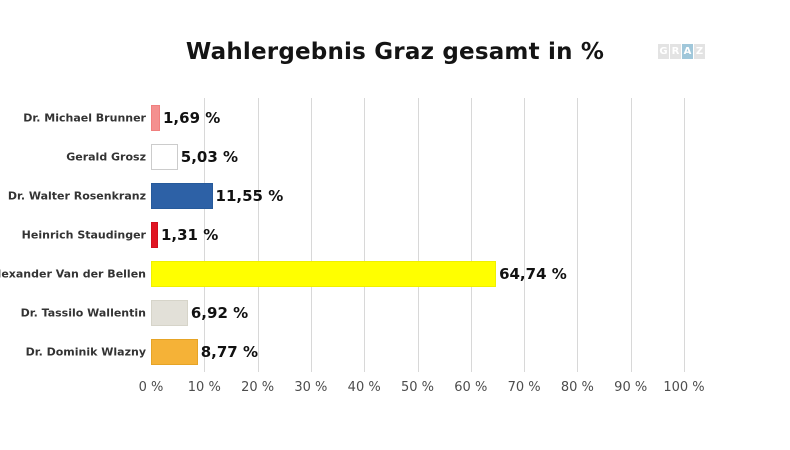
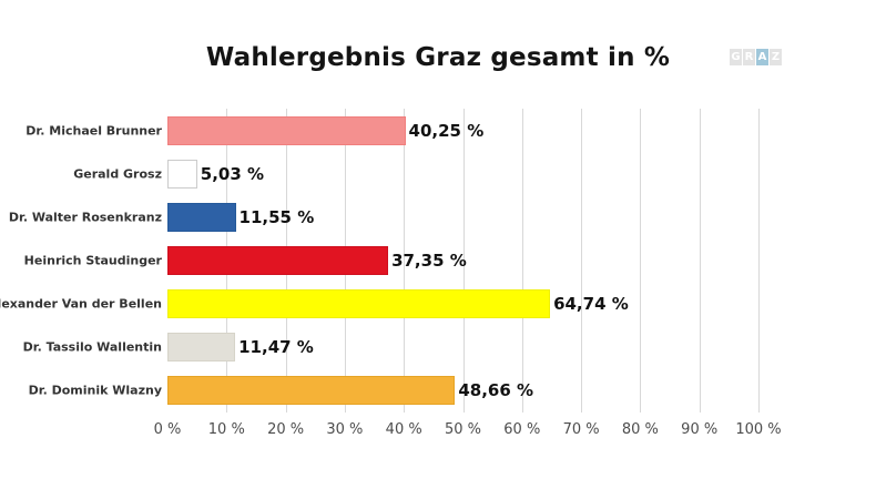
Dr. Michael Brunner: 1,69 -> 40,25
Heinrich Staudinger: 1,31 -> 37,35
Dr. Tassilo Wallentin: 6,92 -> 11,47
Dr. Dominik Wlazny: 8,77 -> 48,66
